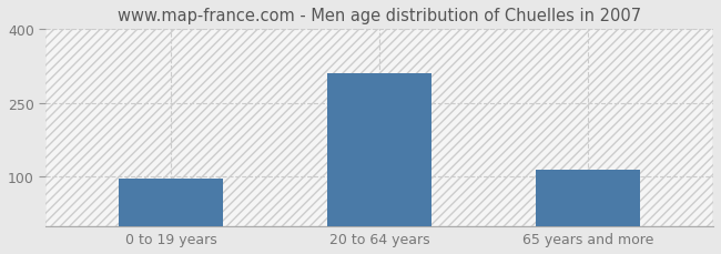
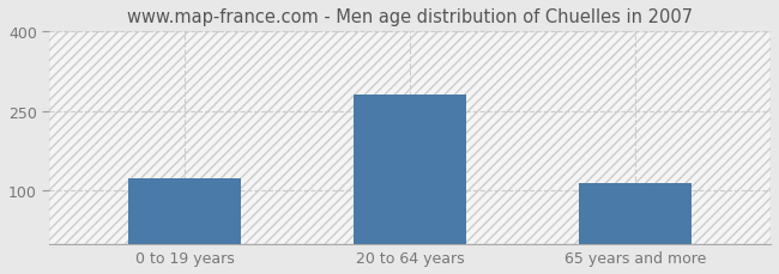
0 to 19 years: 95 -> 122
20 to 64 years: 310 -> 280
